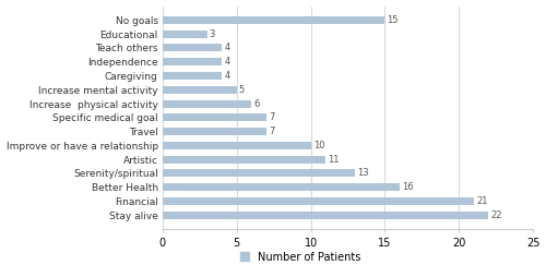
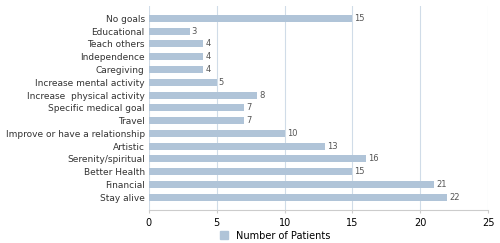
Increase physical activity: 6 -> 8
Artistic: 11 -> 13
Serenity/spiritual: 13 -> 16
Better Health: 16 -> 15
